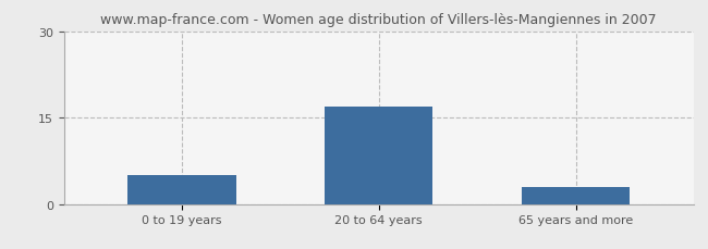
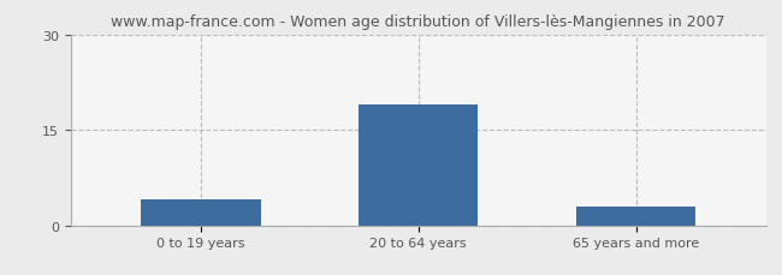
0 to 19 years: 5 -> 4
20 to 64 years: 17 -> 19
